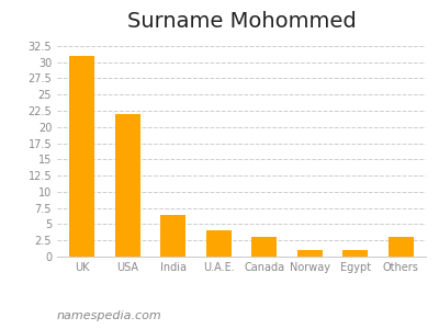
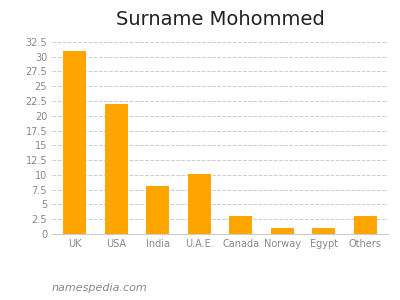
India: 6.5 -> 8.2
U.A.E.: 4.0 -> 10.2
